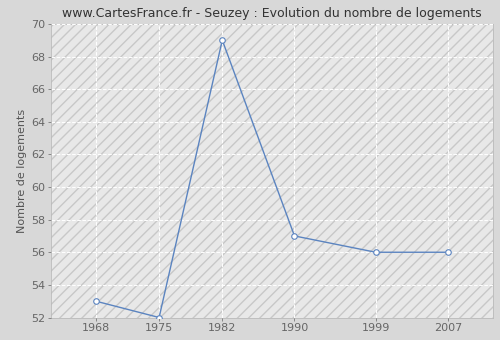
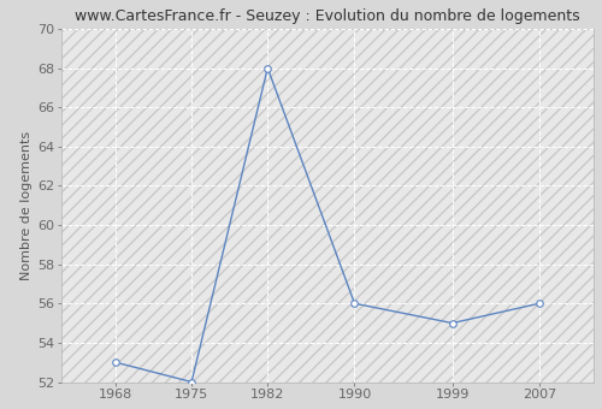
1982: 69 -> 68
1990: 57 -> 56
1999: 56 -> 55
